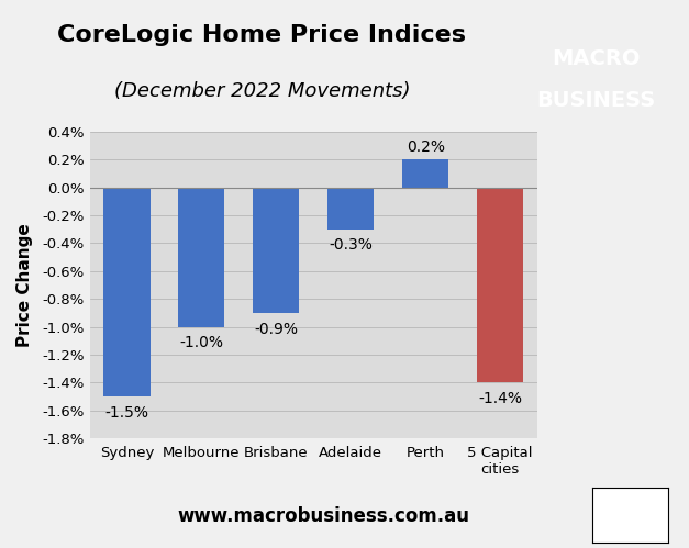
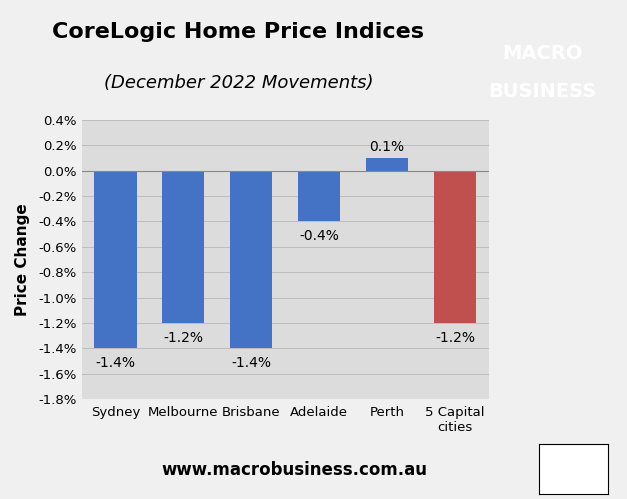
Sydney: -1.5% -> -1.4%
Melbourne: -1.0% -> -1.2%
Brisbane: -0.9% -> -1.4%
Adelaide: -0.3% -> -0.4%
Perth: 0.2% -> 0.1%
5 Capital cities: -1.4% -> -1.2%
